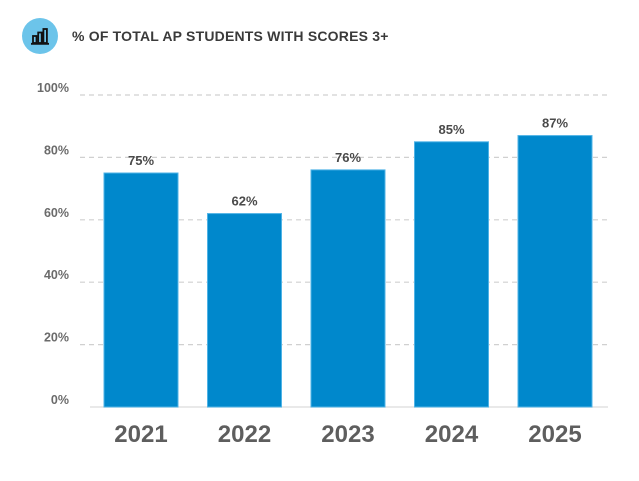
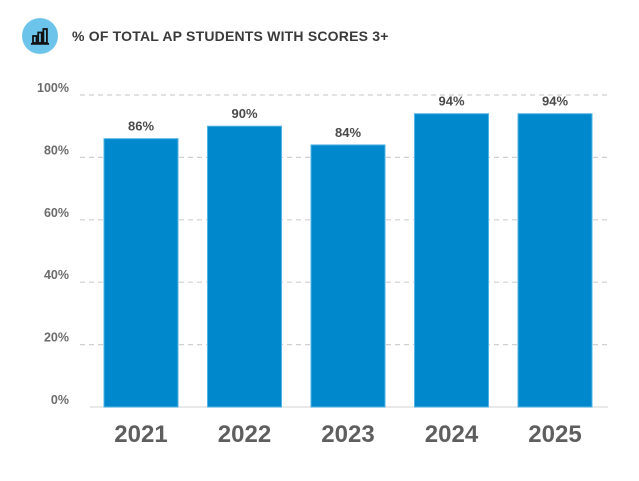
2021: 75% -> 86%
2022: 62% -> 90%
2023: 76% -> 84%
2024: 85% -> 94%
2025: 87% -> 94%
